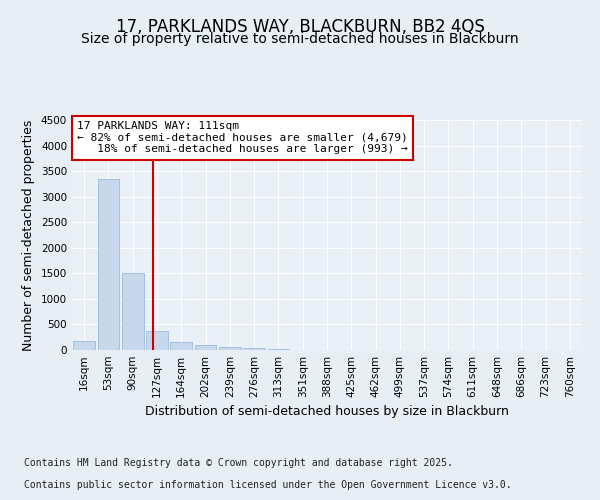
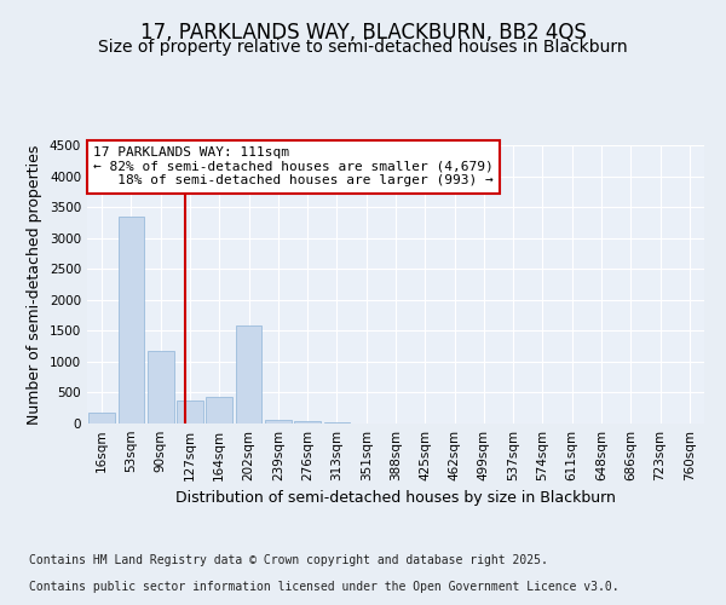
90sqm: 1500 -> 1180
164sqm: 160 -> 440
202sqm: 90 -> 1580
